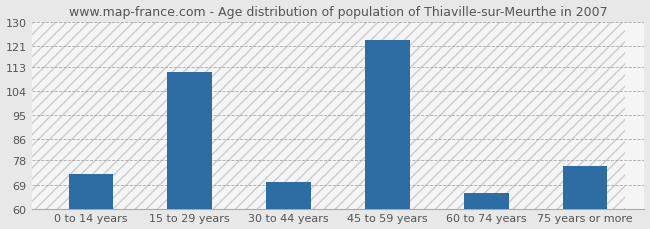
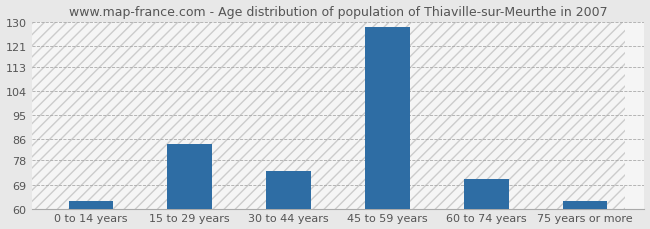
0 to 14 years: 73 -> 63
15 to 29 years: 111 -> 84
30 to 44 years: 70 -> 74
45 to 59 years: 123 -> 128
60 to 74 years: 66 -> 71
75 years or more: 76 -> 63
